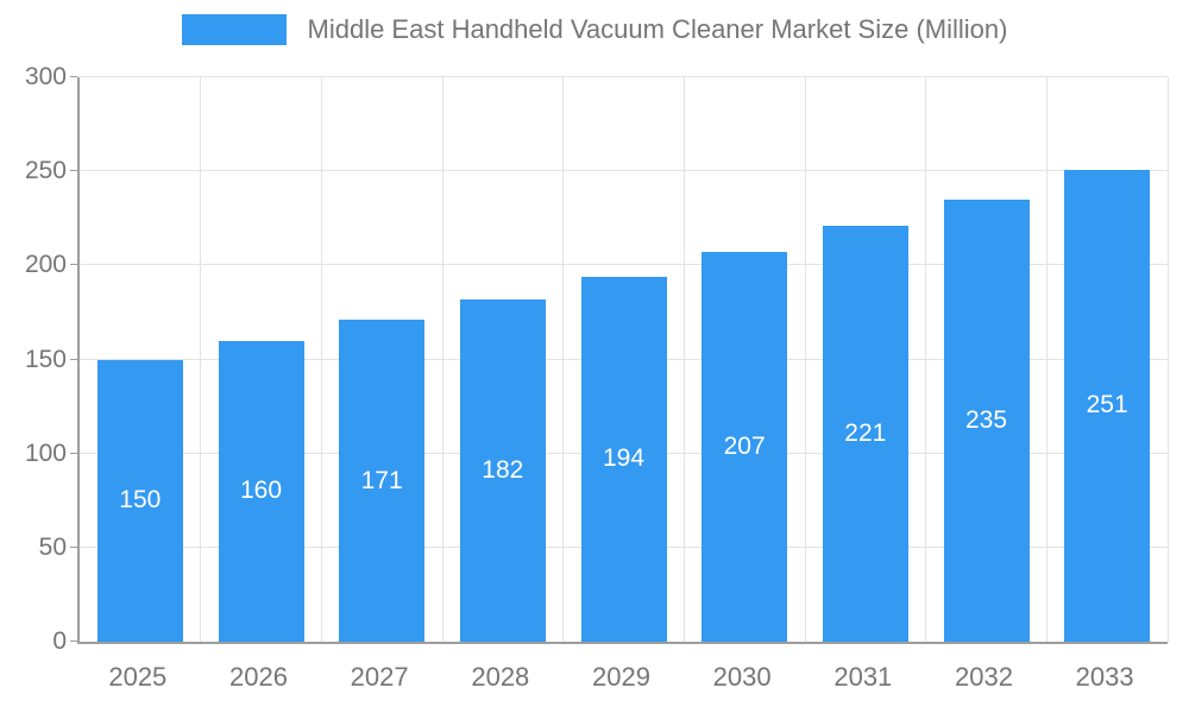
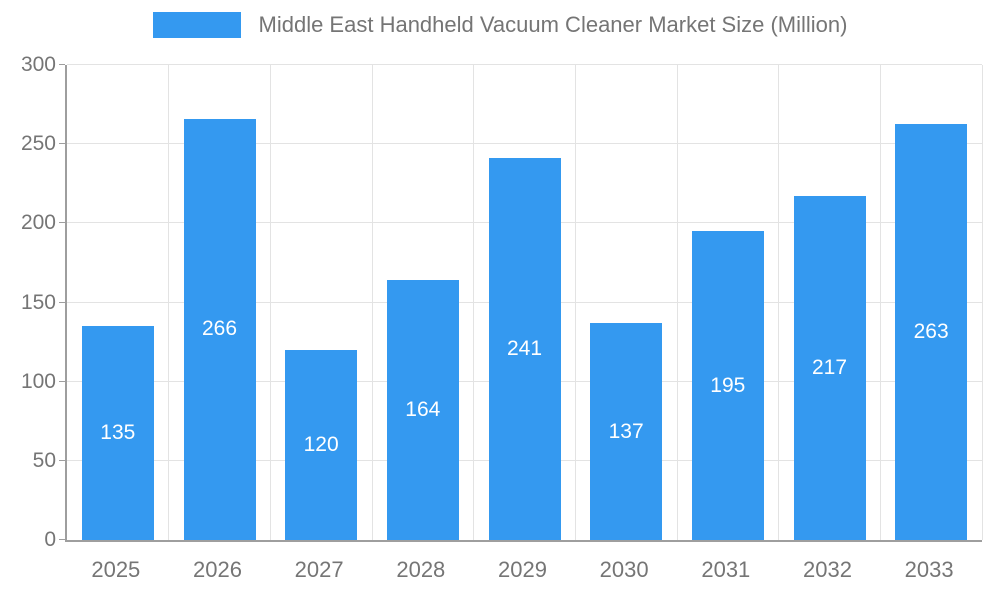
2025: 150 -> 135
2026: 160 -> 266
2027: 171 -> 120
2028: 182 -> 164
2029: 194 -> 241
2030: 207 -> 137
2031: 221 -> 195
2032: 235 -> 217
2033: 251 -> 263
